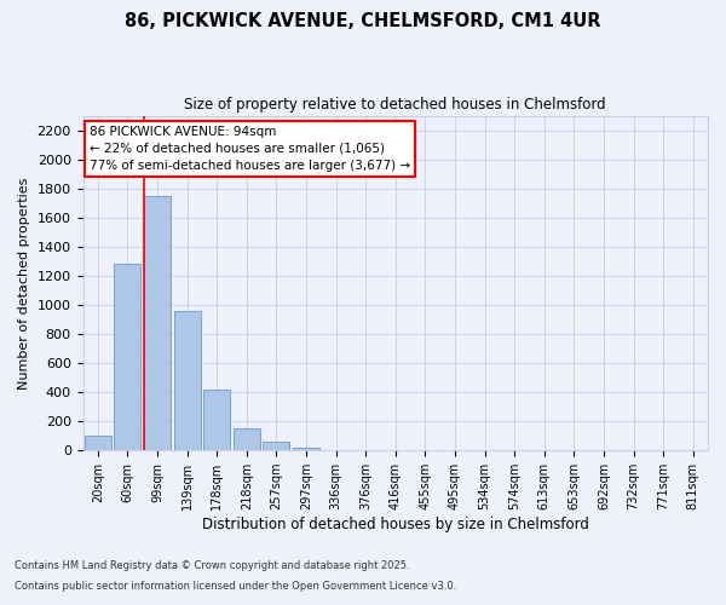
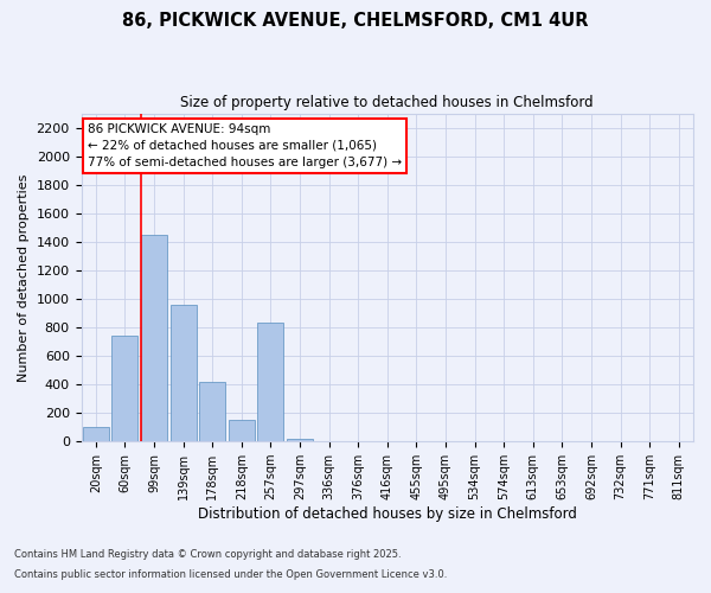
60sqm: 1280 -> 740
99sqm: 1750 -> 1450
257sqm: 60 -> 830
